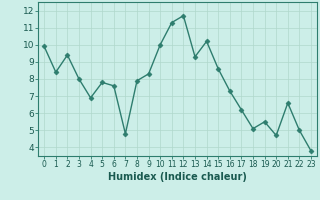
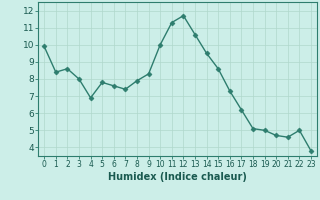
2: 9.4 -> 8.6
7: 4.8 -> 7.4
13: 9.3 -> 10.6
14: 10.2 -> 9.5
19: 5.5 -> 5.0
21: 6.6 -> 4.6
